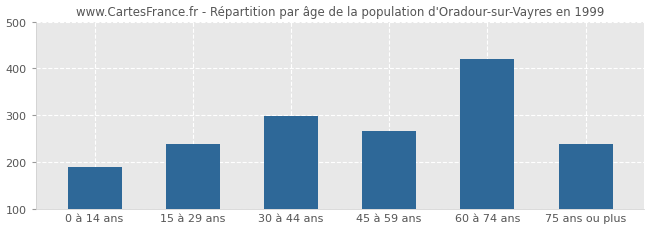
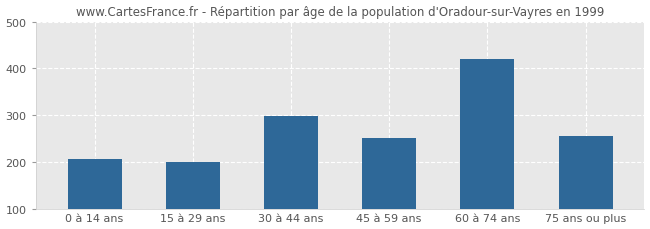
0 à 14 ans: 188 -> 205
15 à 29 ans: 238 -> 200
45 à 59 ans: 266 -> 250
75 ans ou plus: 238 -> 255
